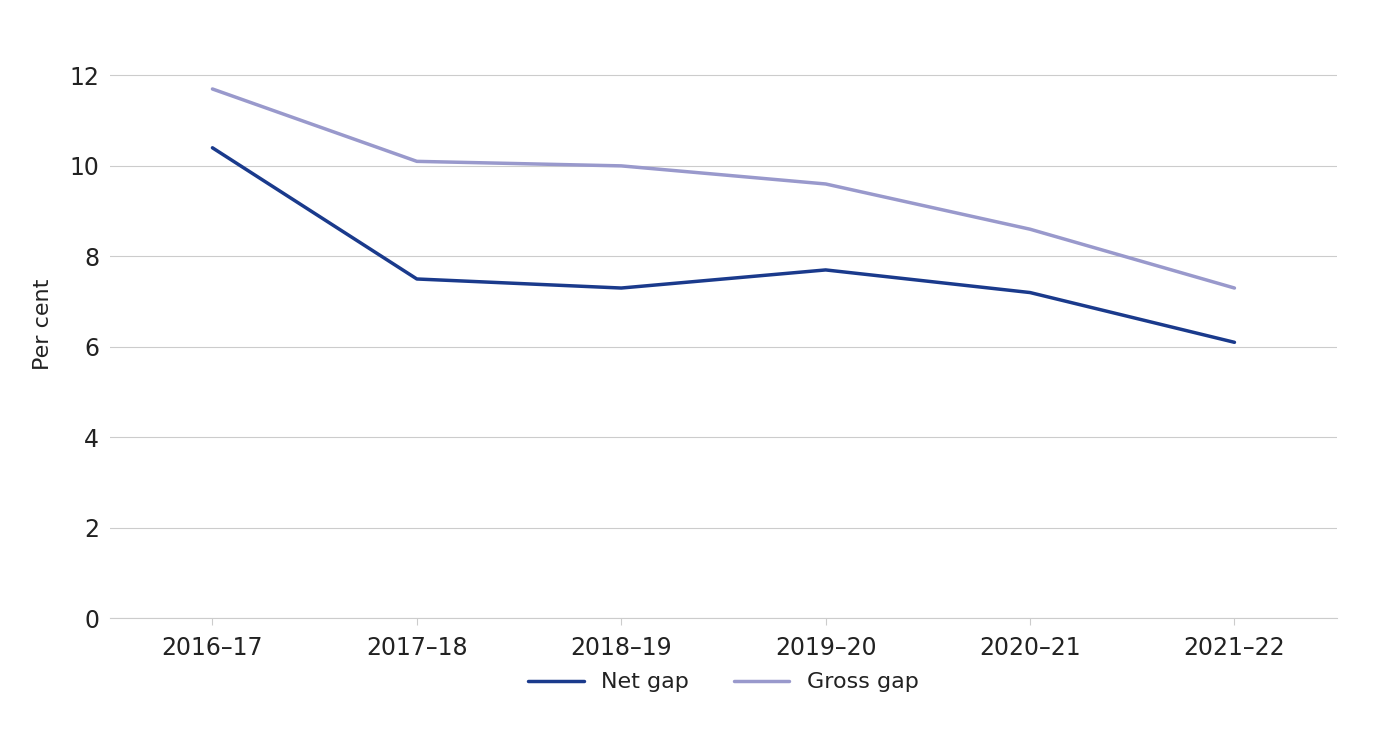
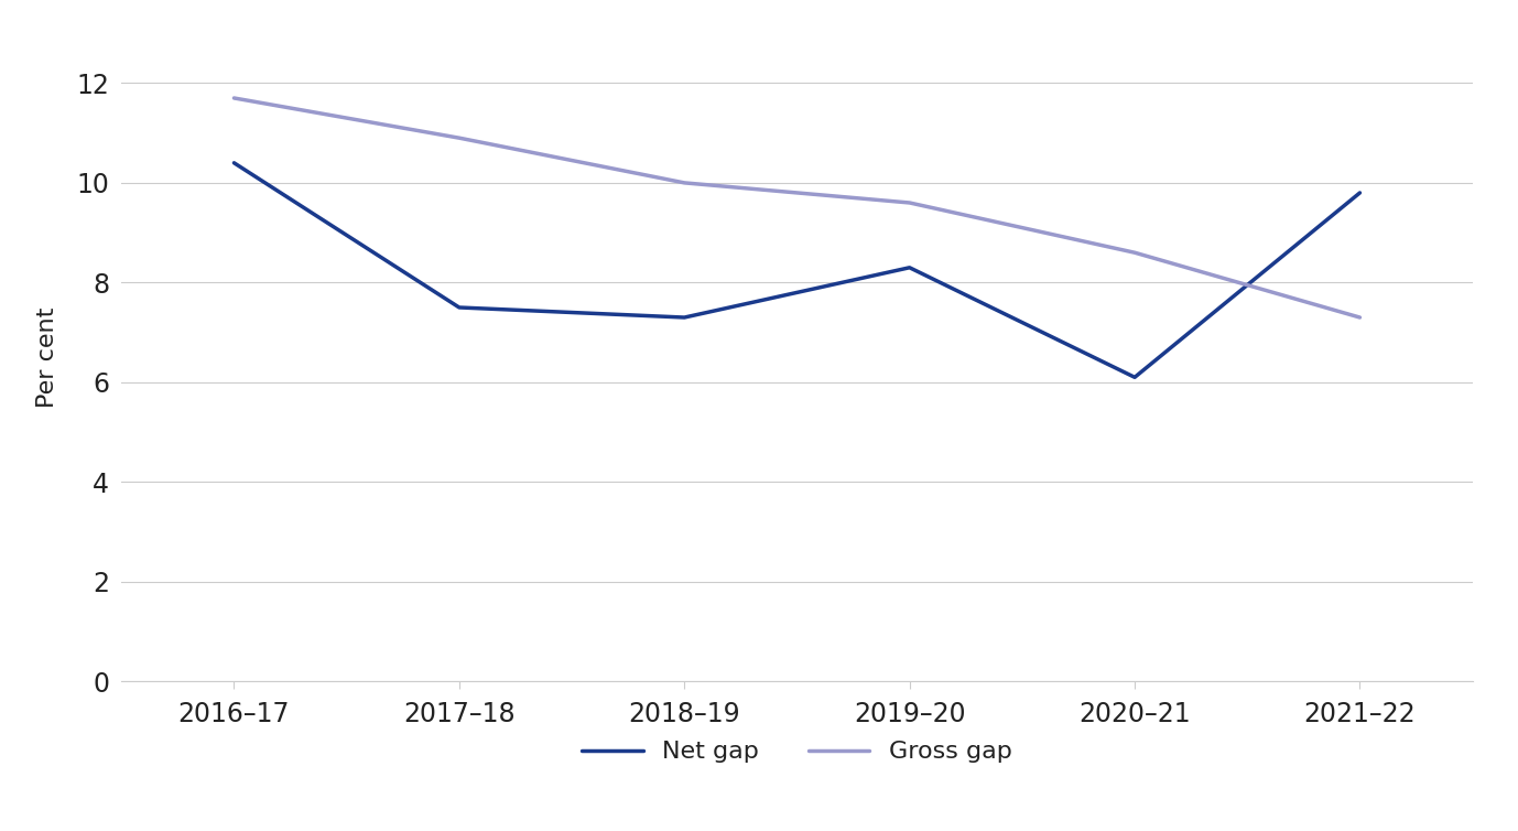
Gross gap/2017–18: 10.1 -> 10.9
Net gap/2019–20: 7.7 -> 8.3
Net gap/2020–21: 7.2 -> 6.1
Net gap/2021–22: 6.1 -> 9.8
